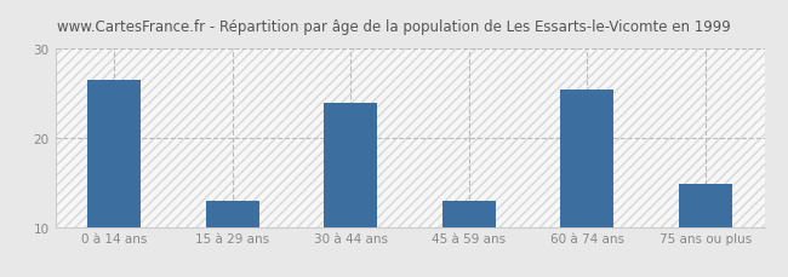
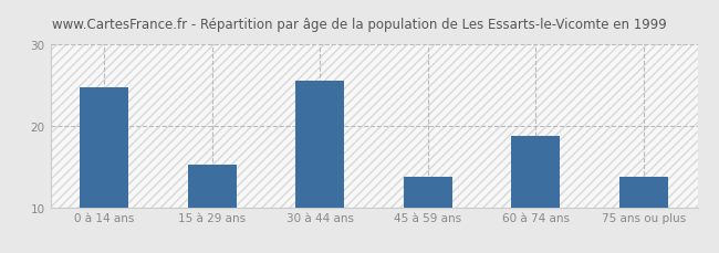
0 à 14 ans: 26.5 -> 24.8
15 à 29 ans: 13.0 -> 15.2
30 à 44 ans: 24.0 -> 25.6
45 à 59 ans: 13.0 -> 13.8
60 à 74 ans: 25.5 -> 18.8
75 ans ou plus: 14.8 -> 13.8
